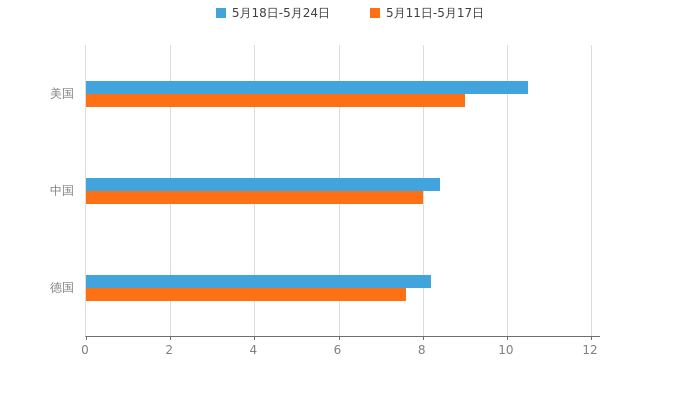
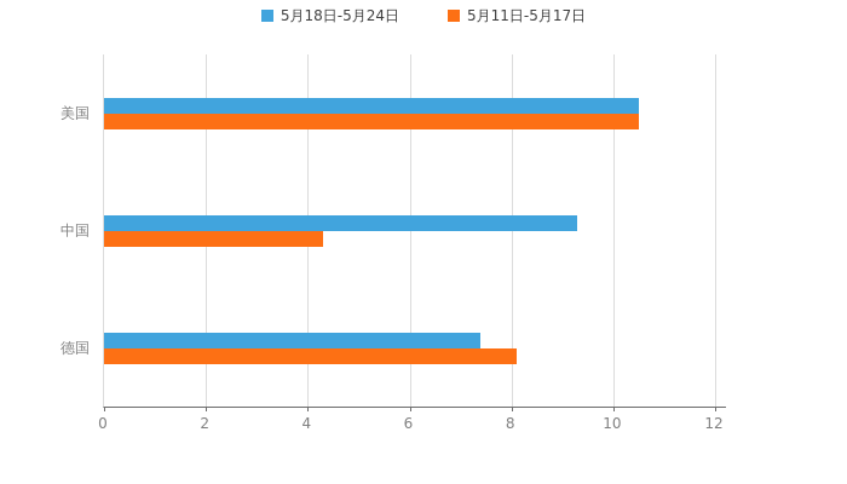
5月11日-5月17日/美国: 9.0 -> 10.5
5月18日-5月24日/中国: 8.4 -> 9.3
5月11日-5月17日/中国: 8.0 -> 4.3
5月18日-5月24日/德国: 8.2 -> 7.4
5月11日-5月17日/德国: 7.6 -> 8.1
